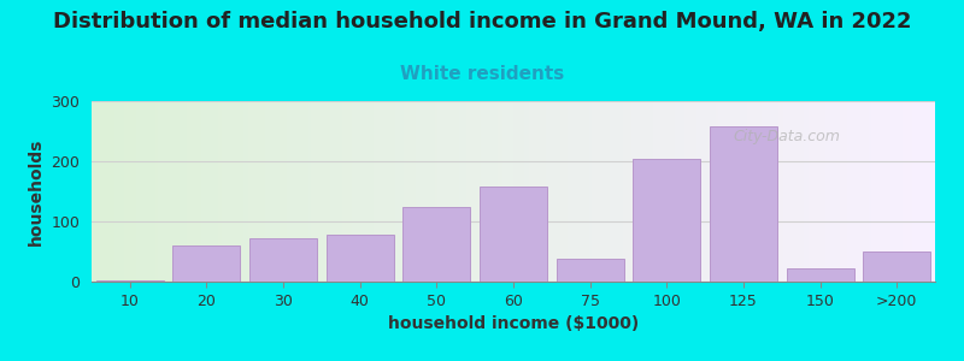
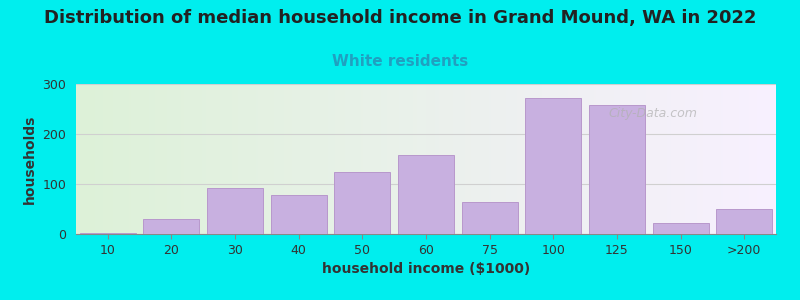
20: 60 -> 30
30: 73 -> 92
75: 38 -> 64
100: 205 -> 272
